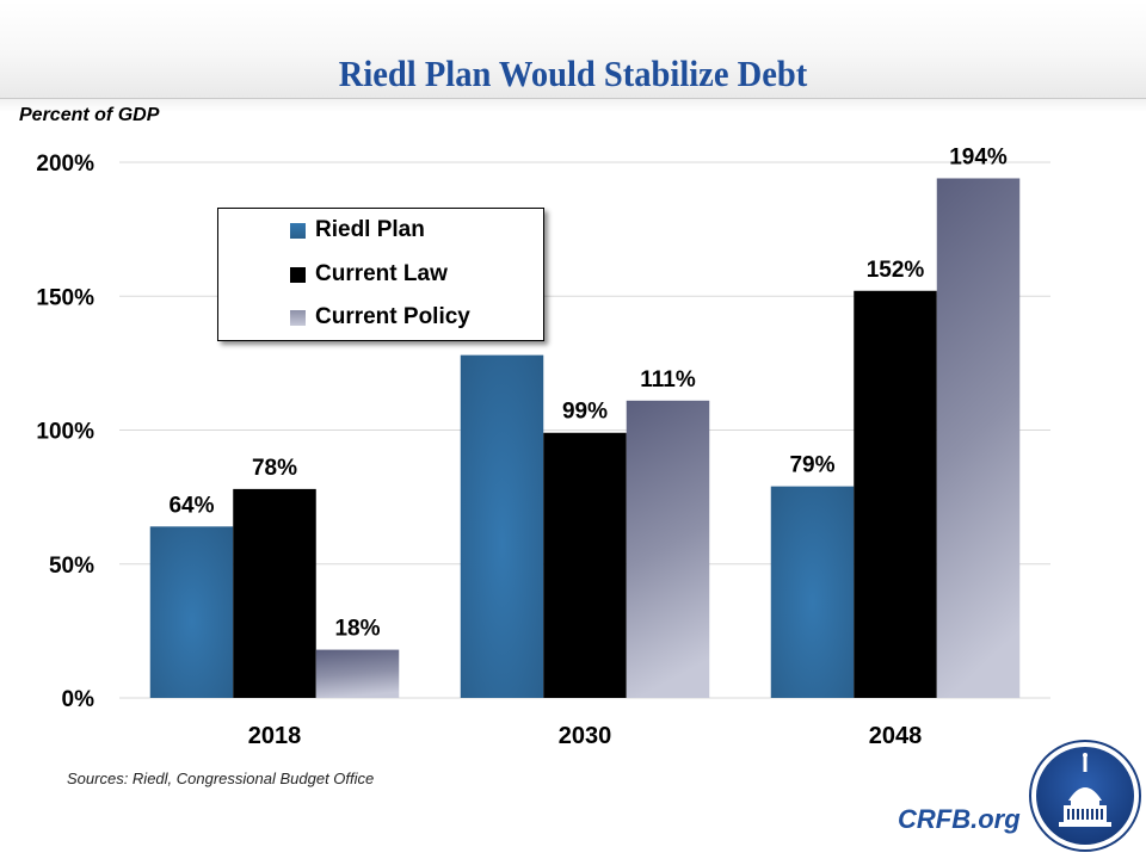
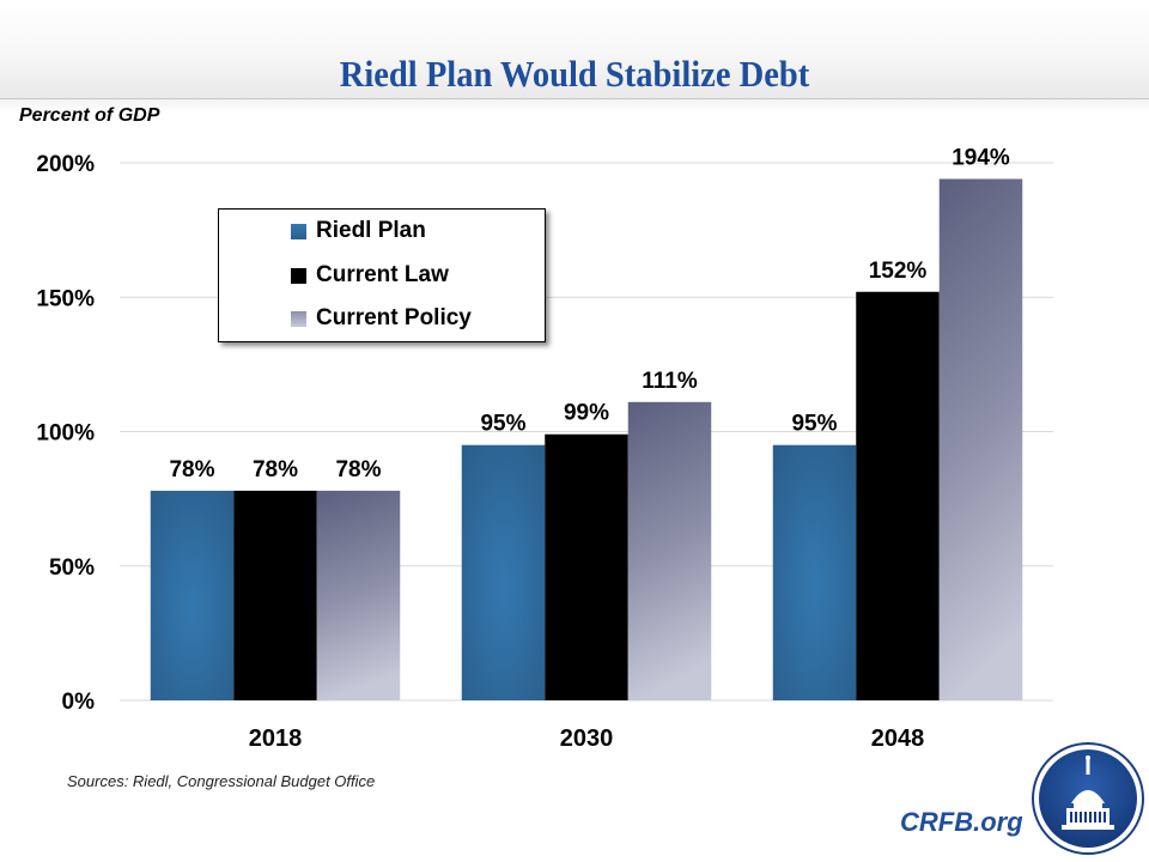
Riedl Plan/2018: 64% -> 78%
Current Policy/2018: 18% -> 78%
Riedl Plan/2030: 128% -> 95%
Riedl Plan/2048: 79% -> 95%
